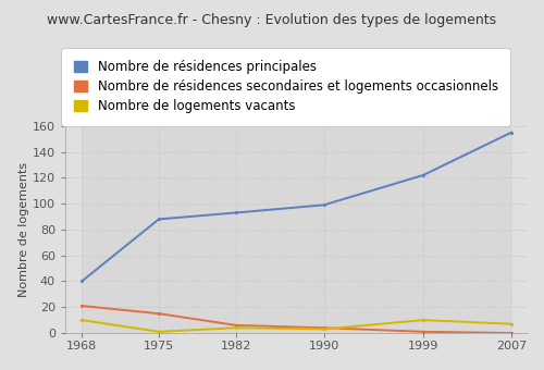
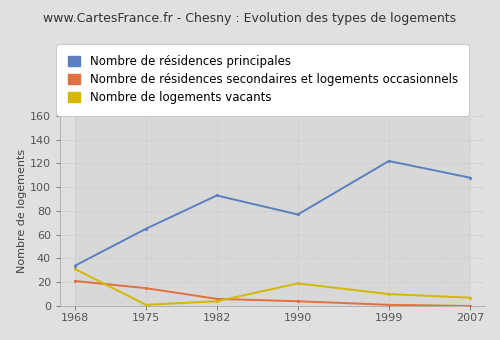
Nombre de résidences principales/1968: 40 -> 34
Nombre de logements vacants/1968: 10 -> 31
Nombre de résidences principales/1975: 88 -> 65
Nombre de résidences principales/1990: 99 -> 77
Nombre de logements vacants/1990: 3 -> 19
Nombre de résidences principales/2007: 155 -> 108
